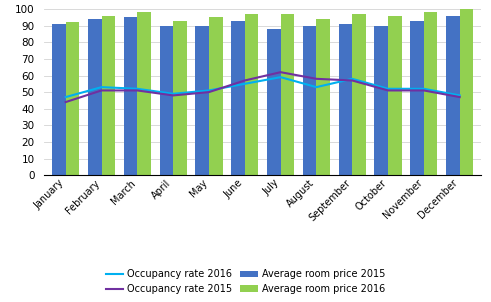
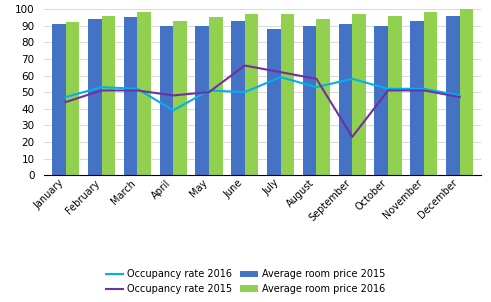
Occupancy rate 2016/April: 49 -> 39
Occupancy rate 2015/June: 57 -> 66
Occupancy rate 2016/June: 55 -> 50
Occupancy rate 2015/September: 57 -> 23
